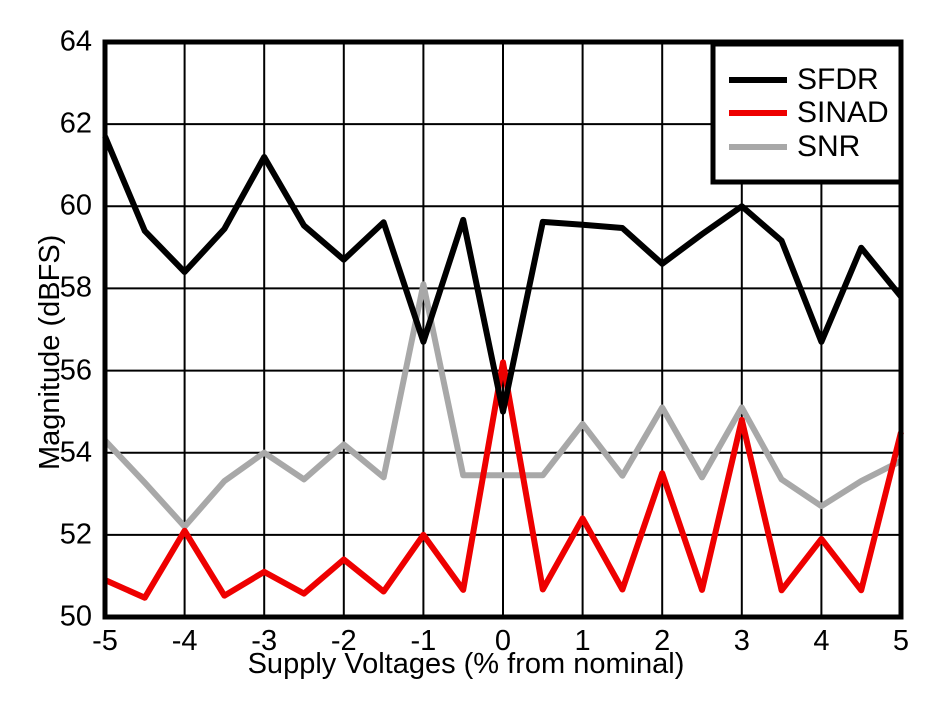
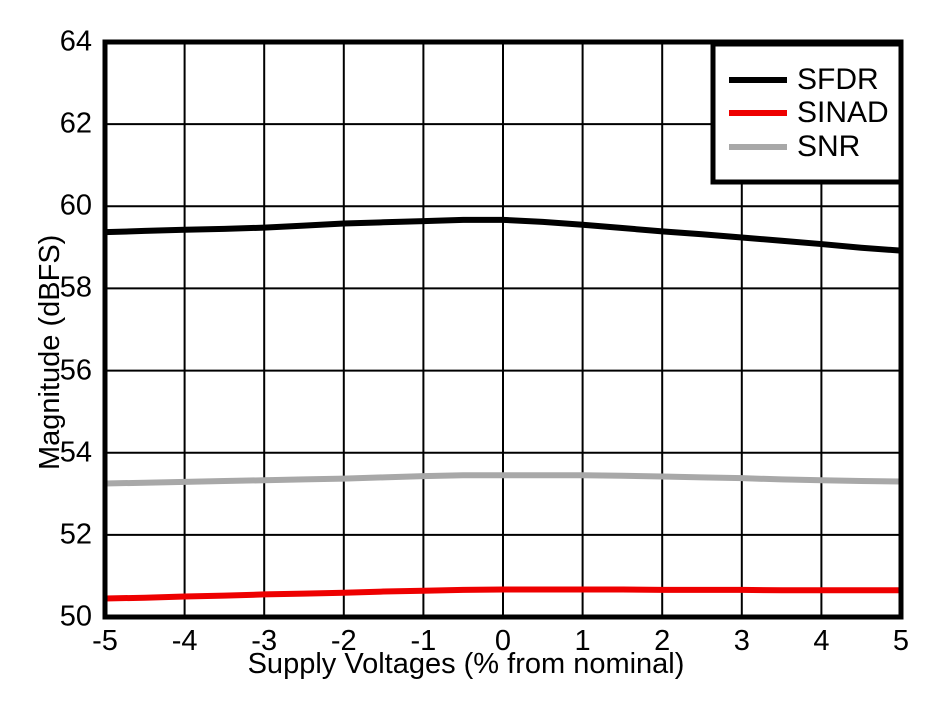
SFDR/-5: 61.7 -> 59.4
SINAD/-5: 50.9 -> 50.5
SNR/-5: 54.3 -> 53.2
SFDR/-4: 58.4 -> 59.4
SINAD/-4: 52.1 -> 50.5
SNR/-4: 52.2 -> 53.3
SFDR/-3: 61.2 -> 59.5
SINAD/-3: 51.1 -> 50.5
SNR/-3: 54.0 -> 53.3
SFDR/-2: 58.7 -> 59.6
SINAD/-2: 51.4 -> 50.6
SNR/-2: 54.2 -> 53.4
SFDR/-1: 56.7 -> 59.6
SINAD/-1: 52.0 -> 50.6
SNR/-1: 58.1 -> 53.4
SFDR/0: 55.0 -> 59.7
SINAD/0: 56.2 -> 50.7
SINAD/1: 52.4 -> 50.7
SNR/1: 54.7 -> 53.5
SFDR/2: 58.6 -> 59.4
SINAD/2: 53.5 -> 50.7
SNR/2: 55.1 -> 53.4
SFDR/3: 60.0 -> 59.2
SINAD/3: 54.8 -> 50.7
SNR/3: 55.1 -> 53.4
SFDR/4: 56.7 -> 59.1
SINAD/4: 51.9 -> 50.6
SNR/4: 52.7 -> 53.3
SFDR/5: 57.8 -> 58.9
SINAD/5: 54.5 -> 50.6
SNR/5: 53.8 -> 53.3
